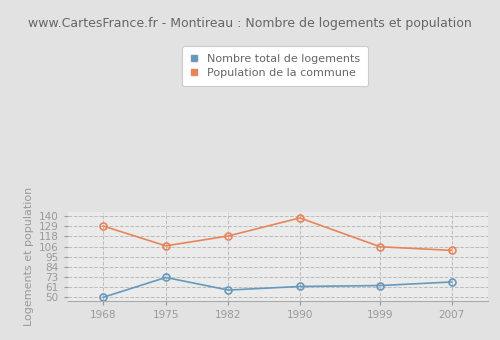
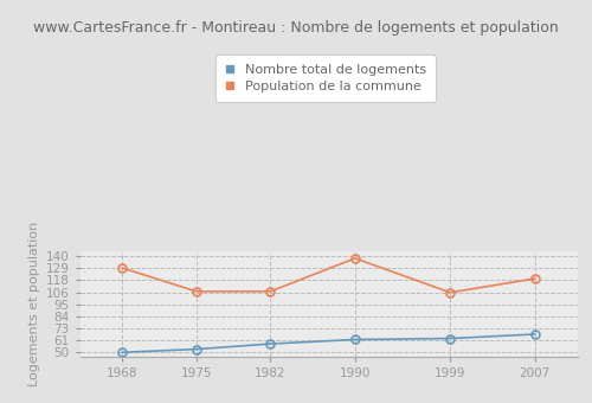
Nombre total de logements/1975: 72 -> 53
Population de la commune/1982: 118 -> 107
Population de la commune/2007: 102 -> 119
